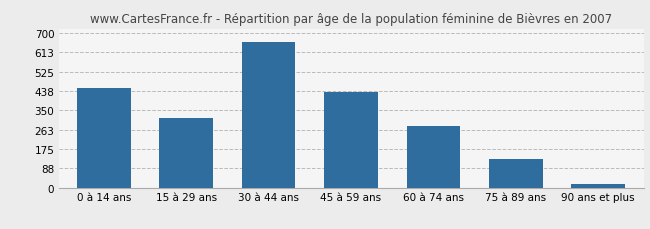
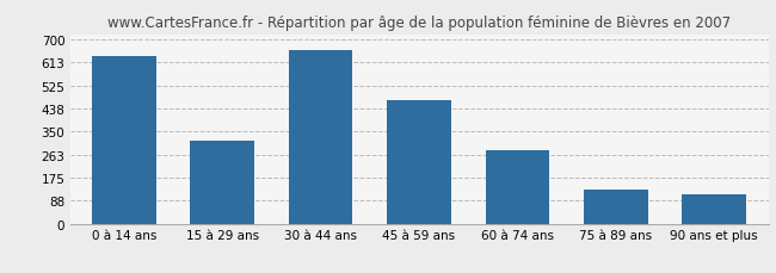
0 à 14 ans: 450 -> 640
45 à 59 ans: 432 -> 470
90 ans et plus: 15 -> 110
